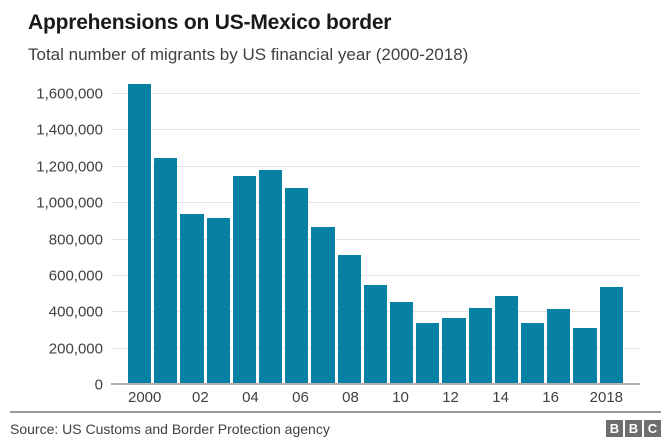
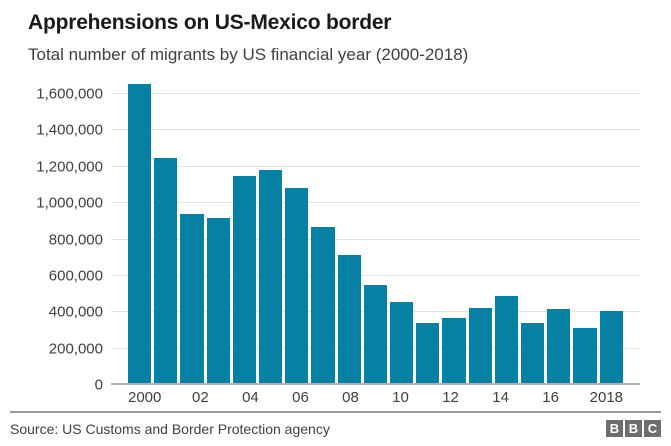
2018: 530000 -> 400000
